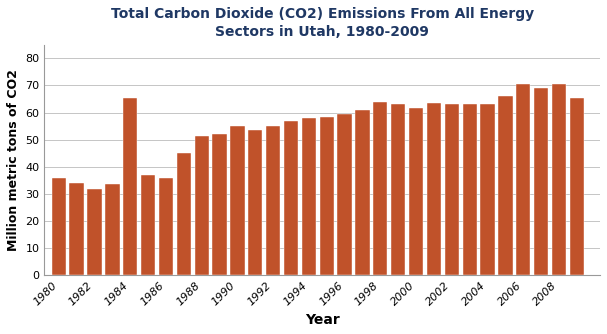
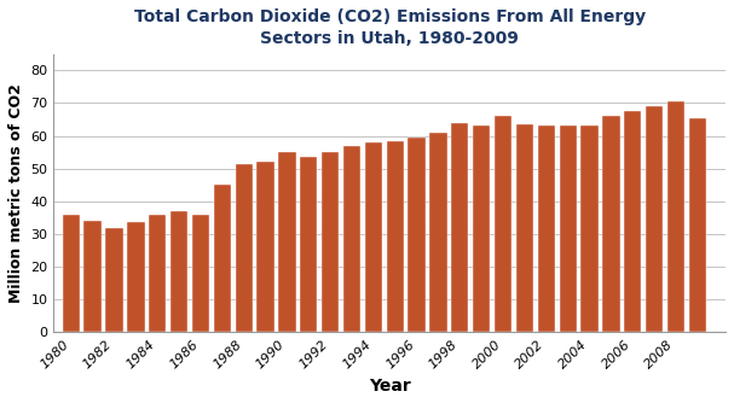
1984: 65.5 -> 36.0
2000: 61.5 -> 66.0
2006: 70.5 -> 67.5
